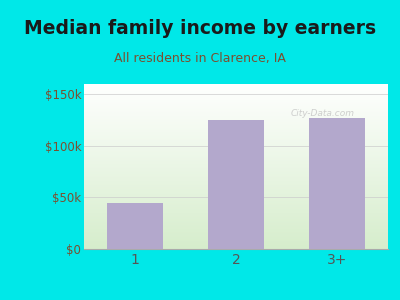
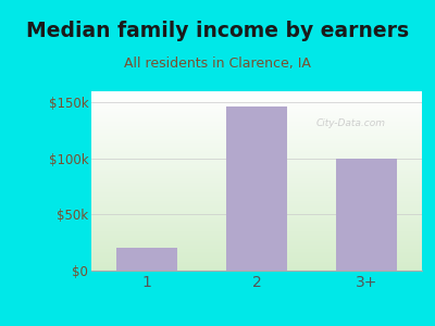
1: $45k -> $20k
2: $125k -> $146k
3+: $127k -> $100k
